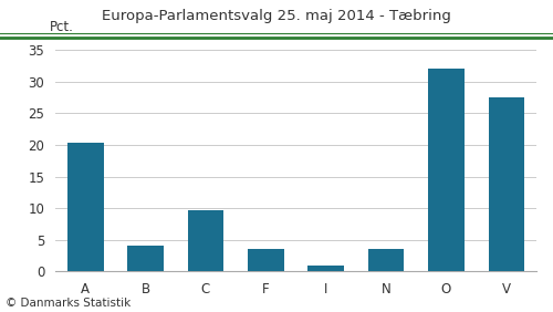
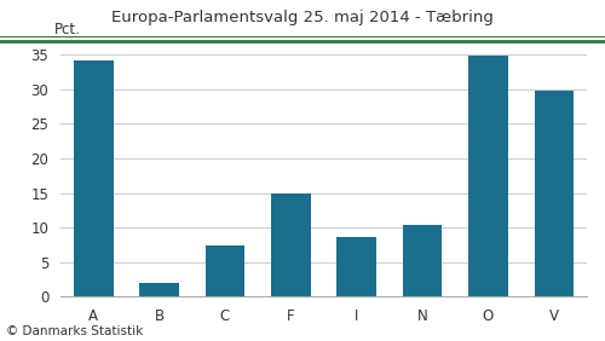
A: 20.3 -> 34.2
B: 4.0 -> 2.0
C: 9.6 -> 7.4
F: 3.5 -> 15.0
I: 1.0 -> 8.6
N: 3.5 -> 10.4
O: 32.0 -> 34.8
V: 27.5 -> 29.8
